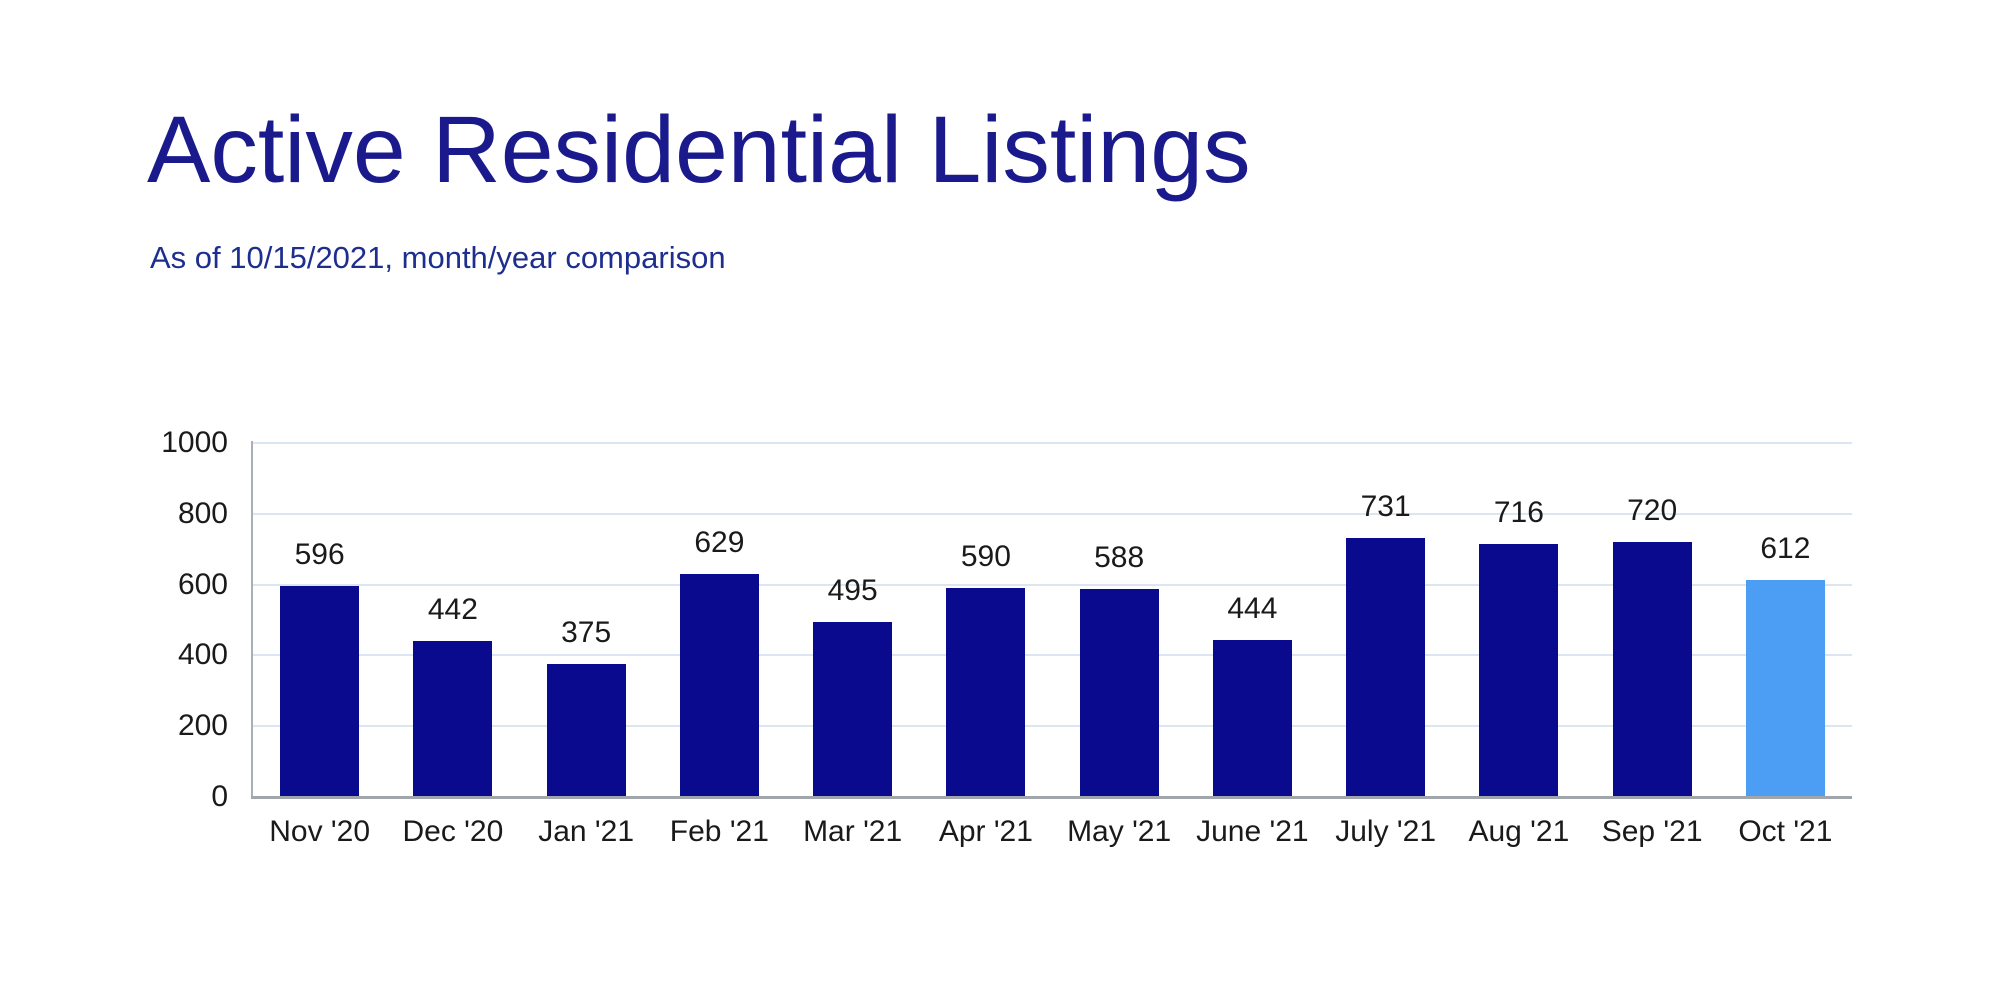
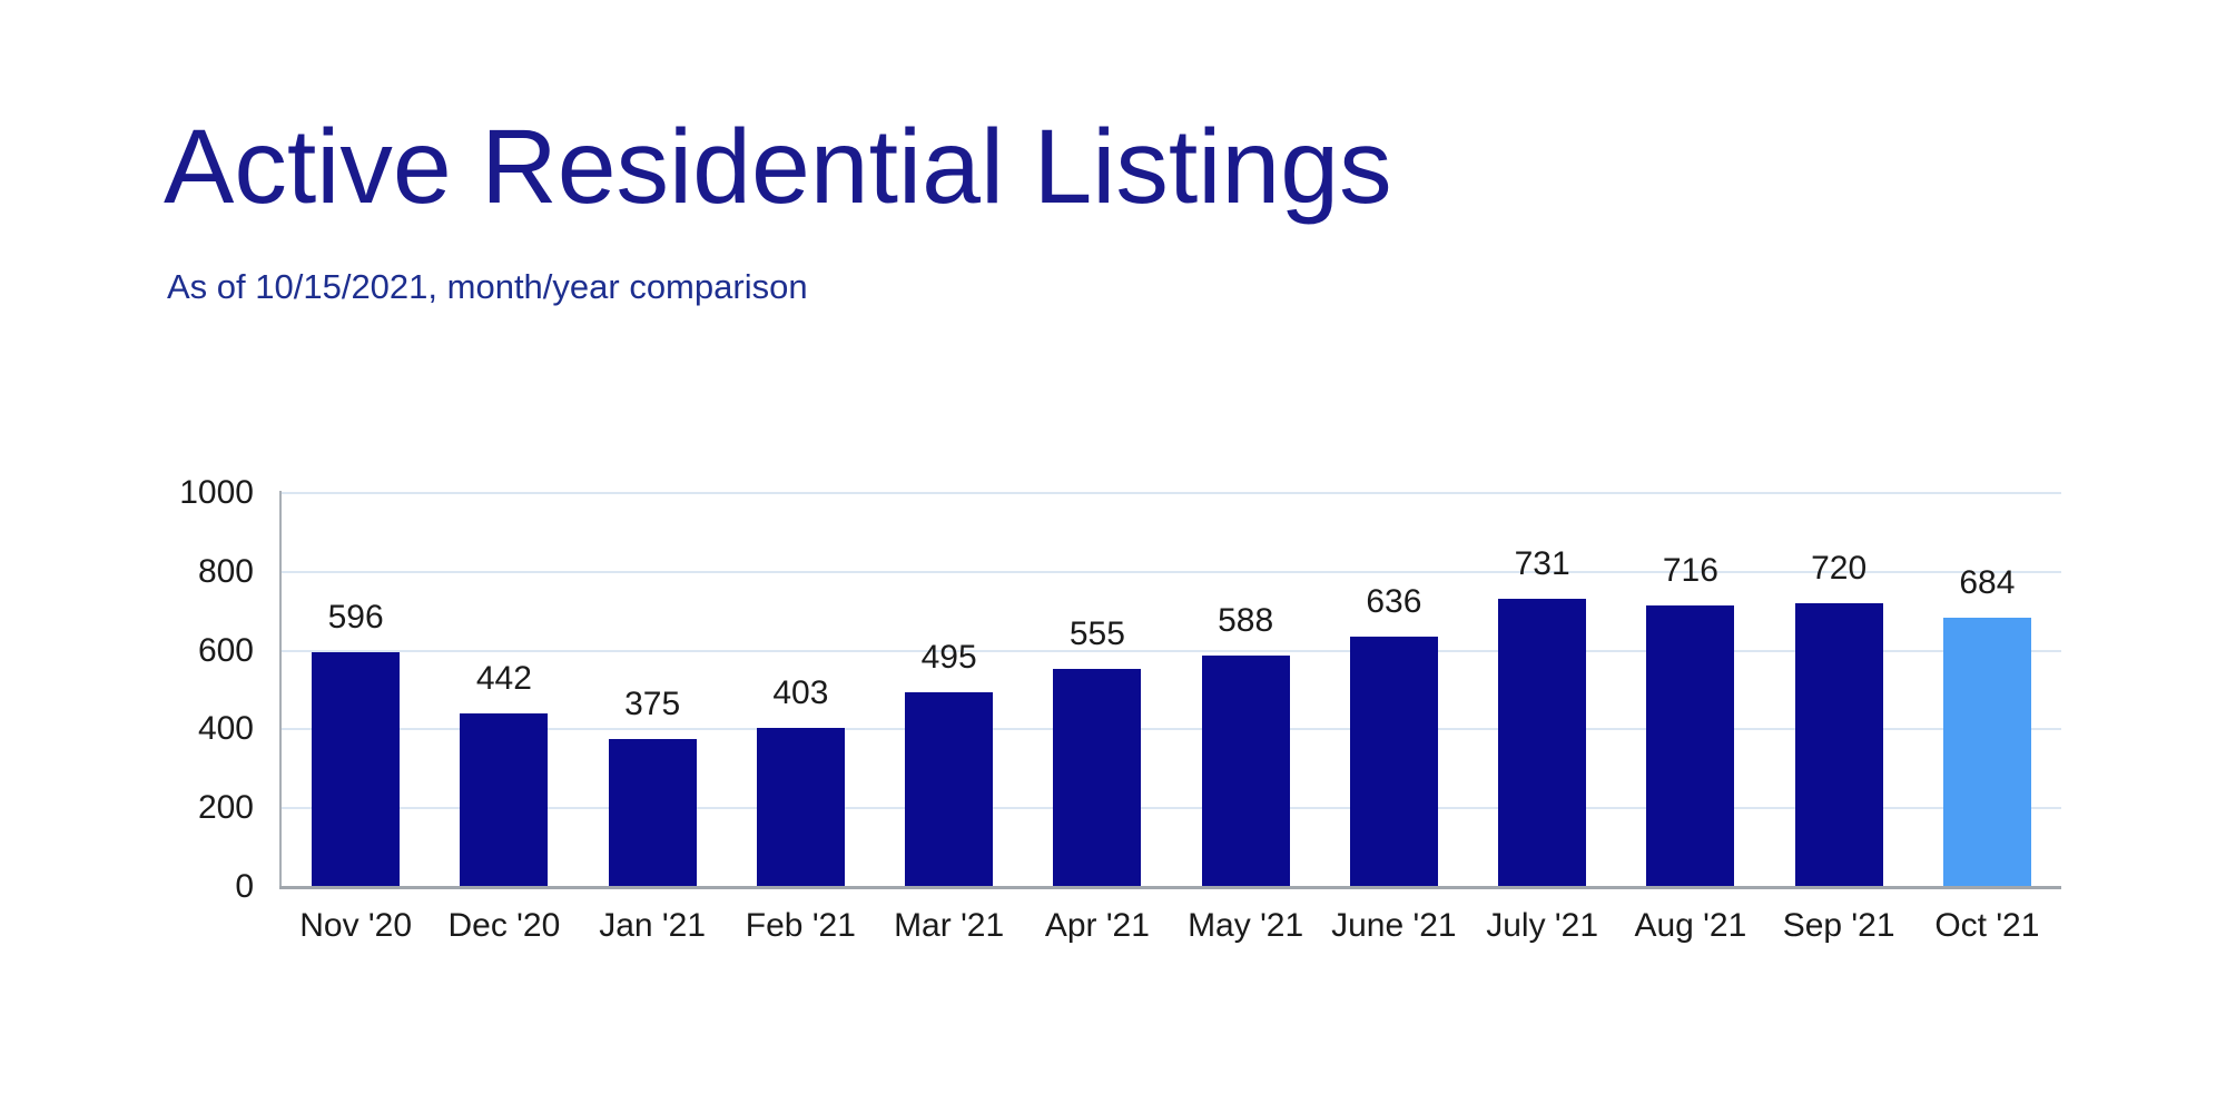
Feb '21: 629 -> 403
Apr '21: 590 -> 555
June '21: 444 -> 636
Oct '21: 612 -> 684
